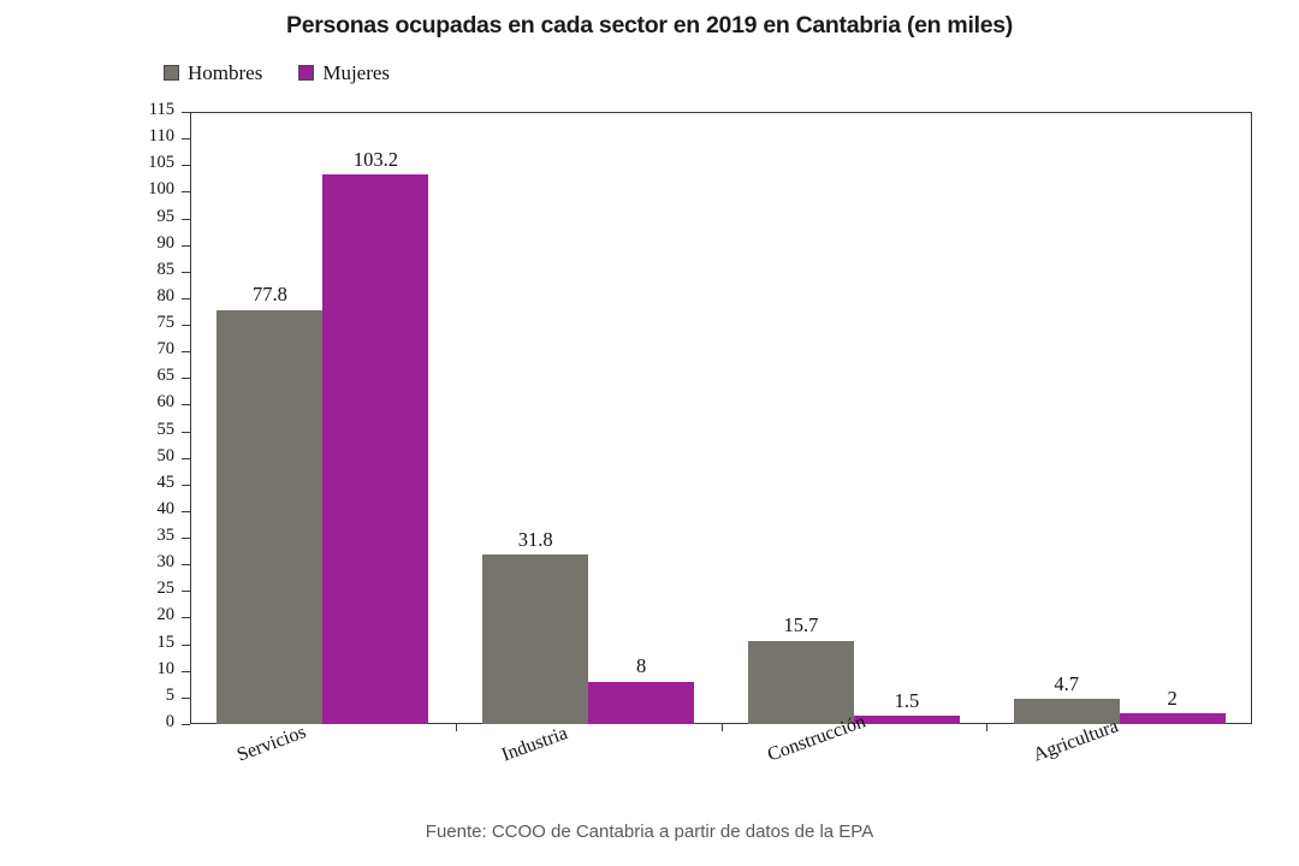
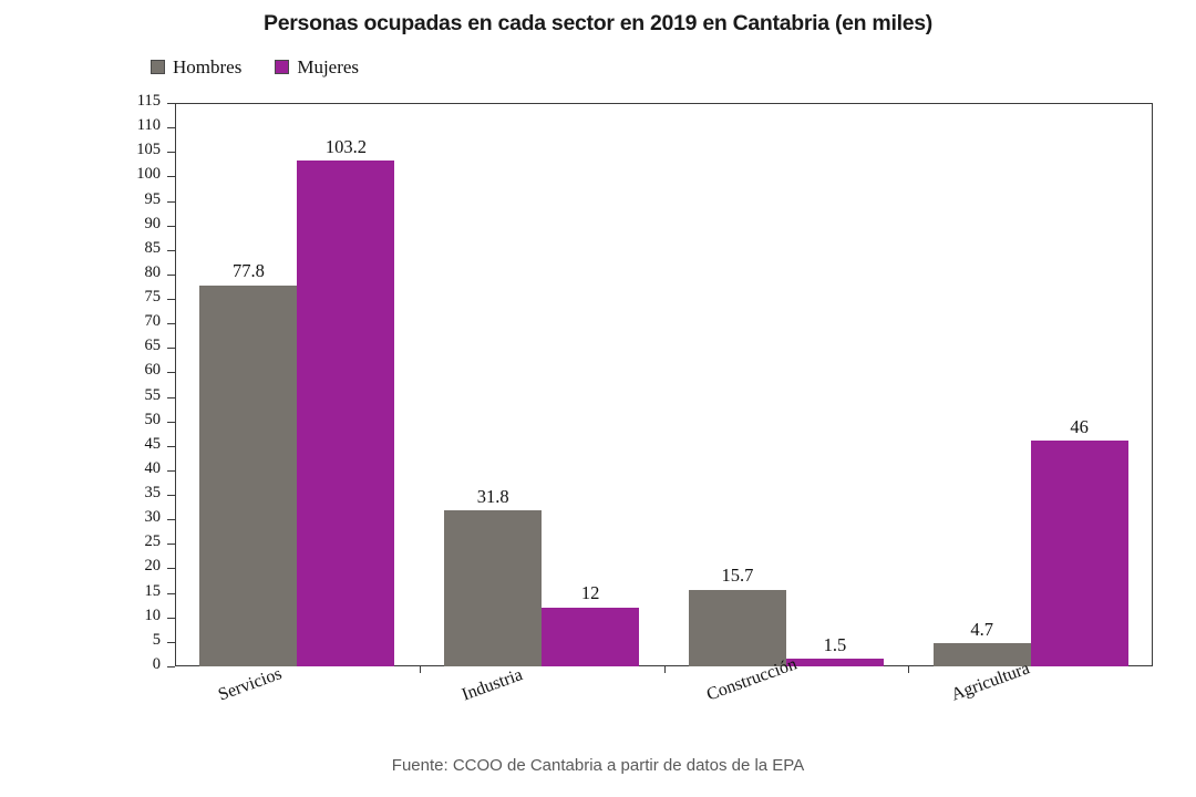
Mujeres/Industria: 8 -> 12
Mujeres/Agricultura: 2 -> 46
